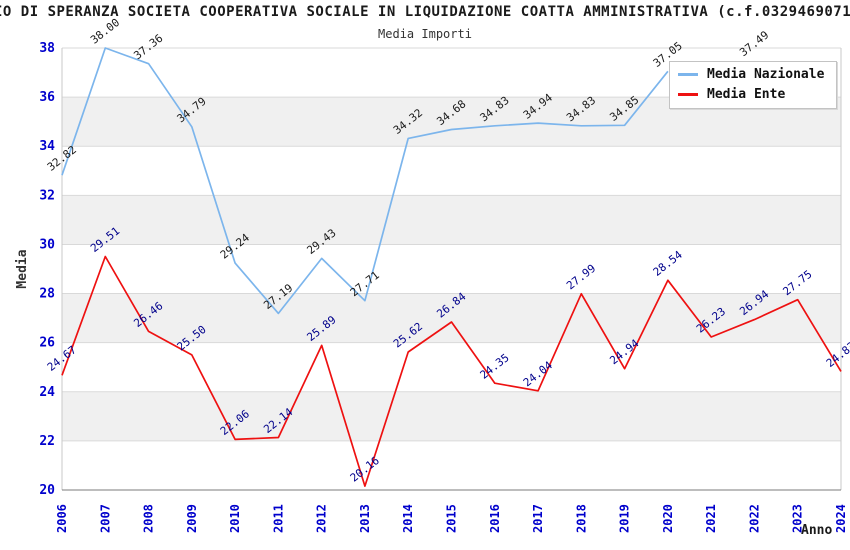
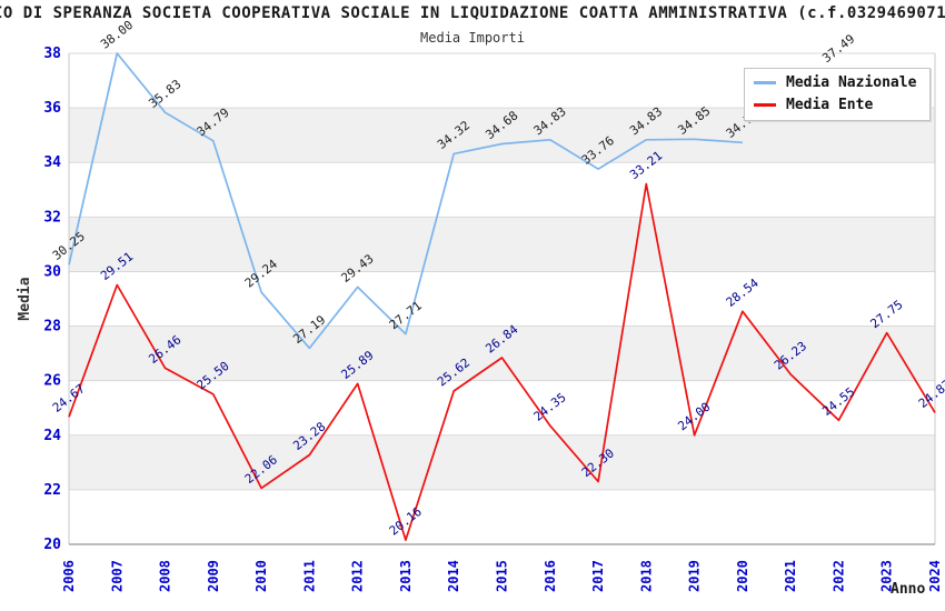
Media Nazionale/2006: 32.82 -> 30.25
Media Nazionale/2008: 37.36 -> 35.83
Media Ente/2011: 22.14 -> 23.28
Media Nazionale/2017: 34.94 -> 33.76
Media Ente/2017: 24.04 -> 22.30
Media Ente/2018: 27.99 -> 33.21
Media Ente/2019: 24.94 -> 24.00
Media Nazionale/2020: 37.05 -> 34.73
Media Ente/2022: 26.94 -> 24.55
